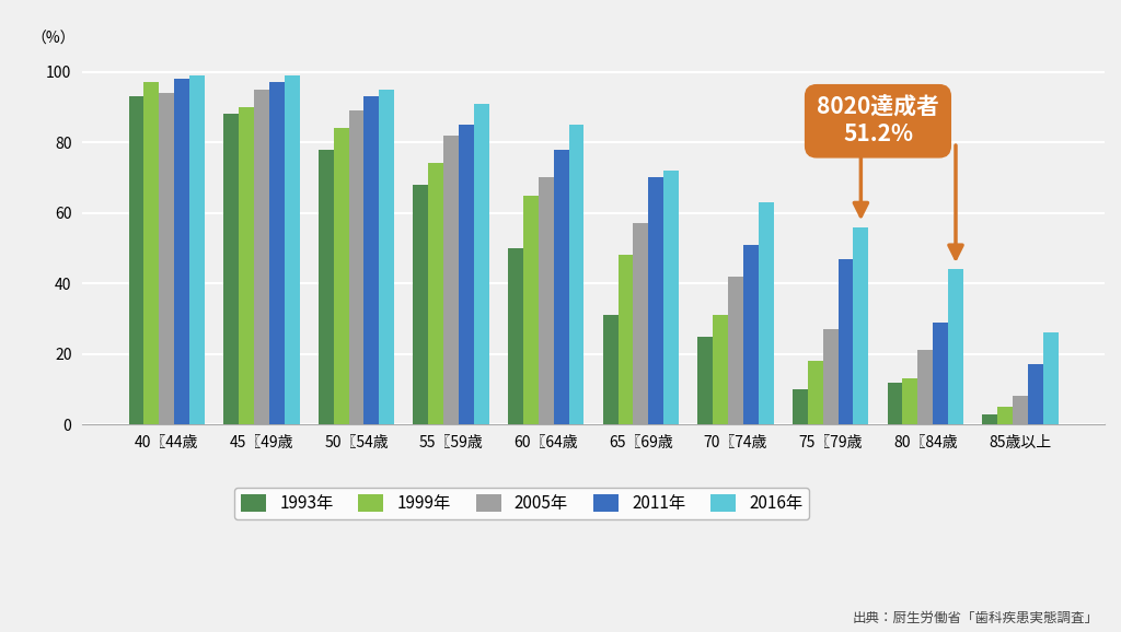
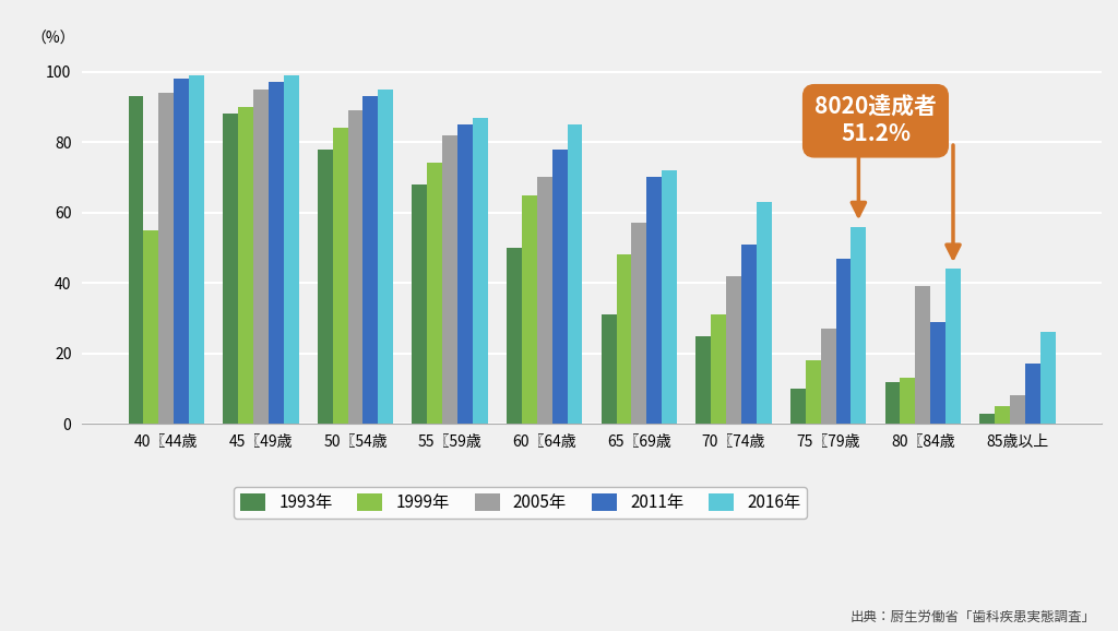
1999年/40〖44歳: 97 -> 55
2016年/55〖59歳: 91 -> 87
2005年/80〖84歳: 21 -> 39
